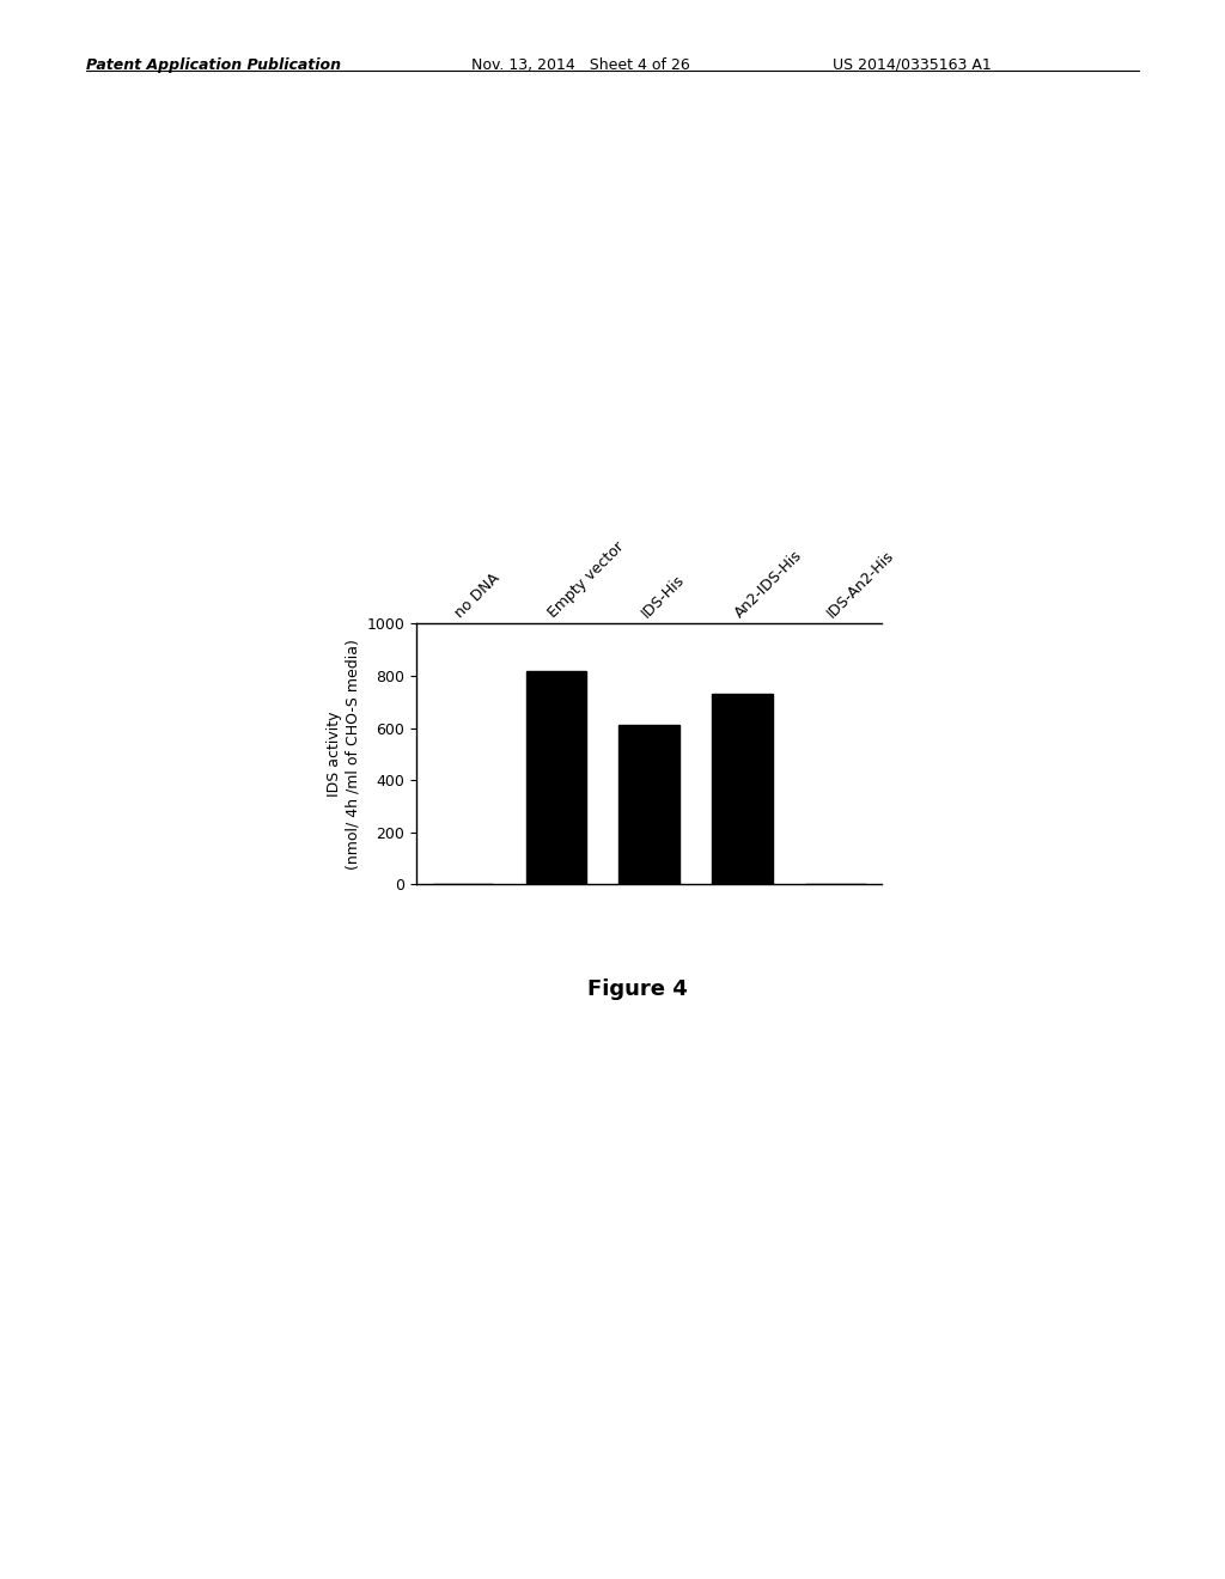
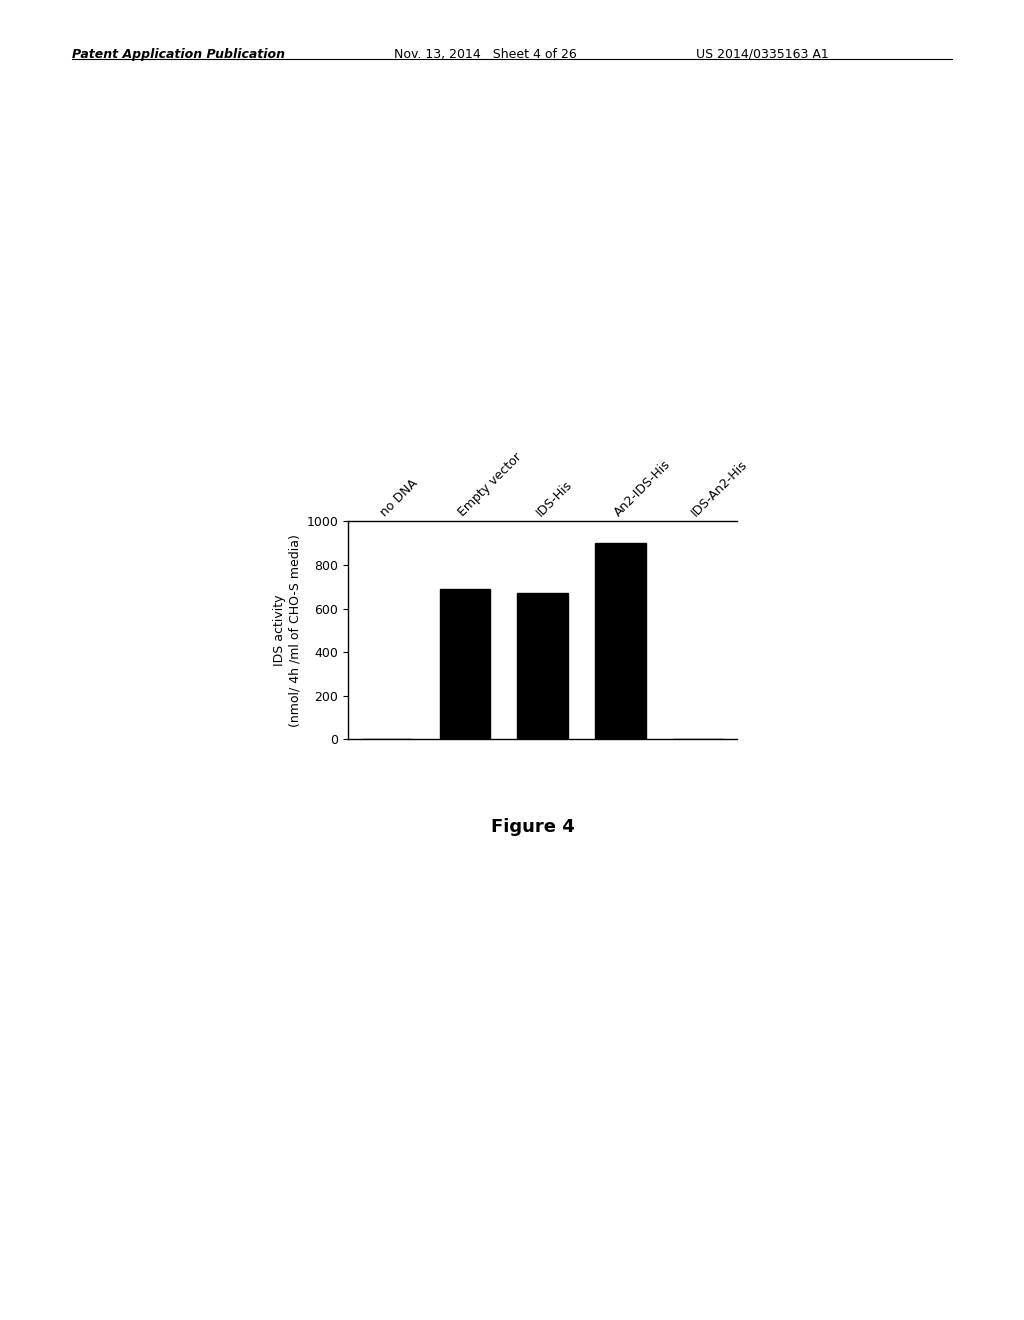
Empty vector: 820 -> 690
IDS-His: 610 -> 670
An2-IDS-His: 730 -> 900
